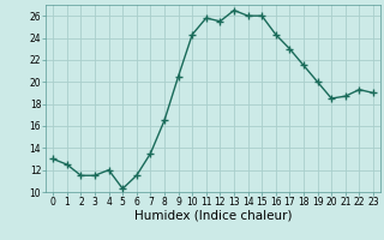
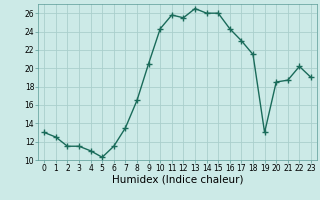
4: 12.0 -> 11.0
19: 20.0 -> 13.0
22: 19.3 -> 20.2
